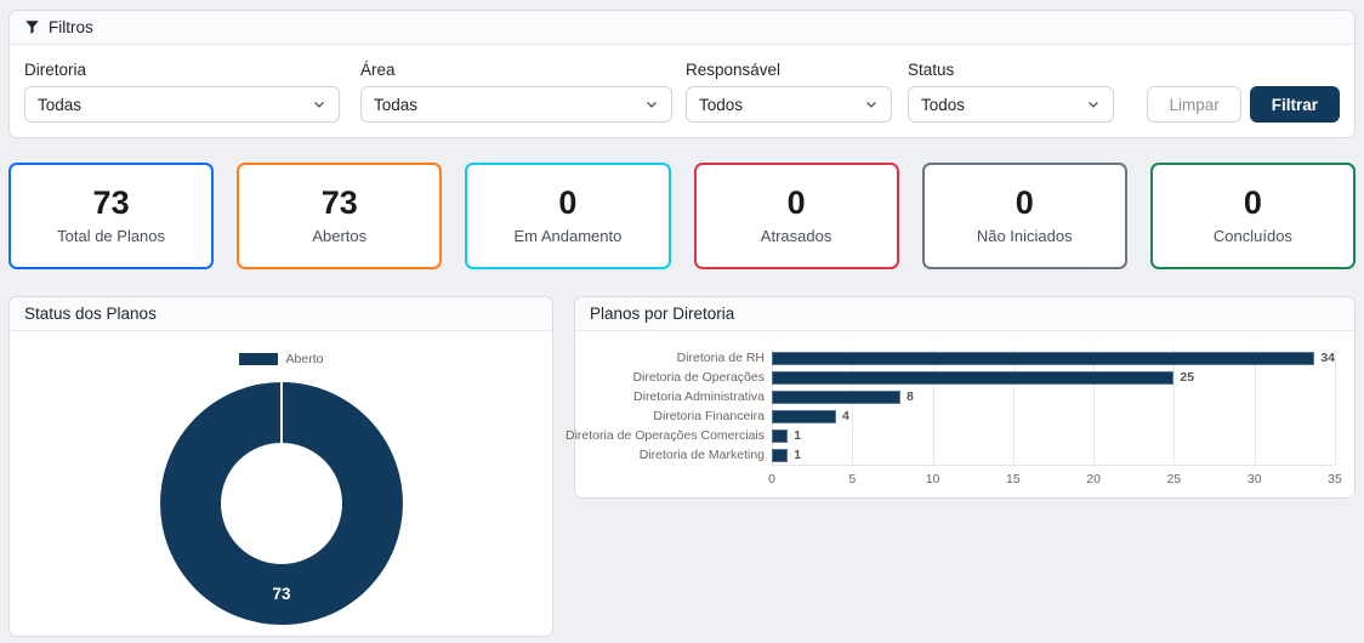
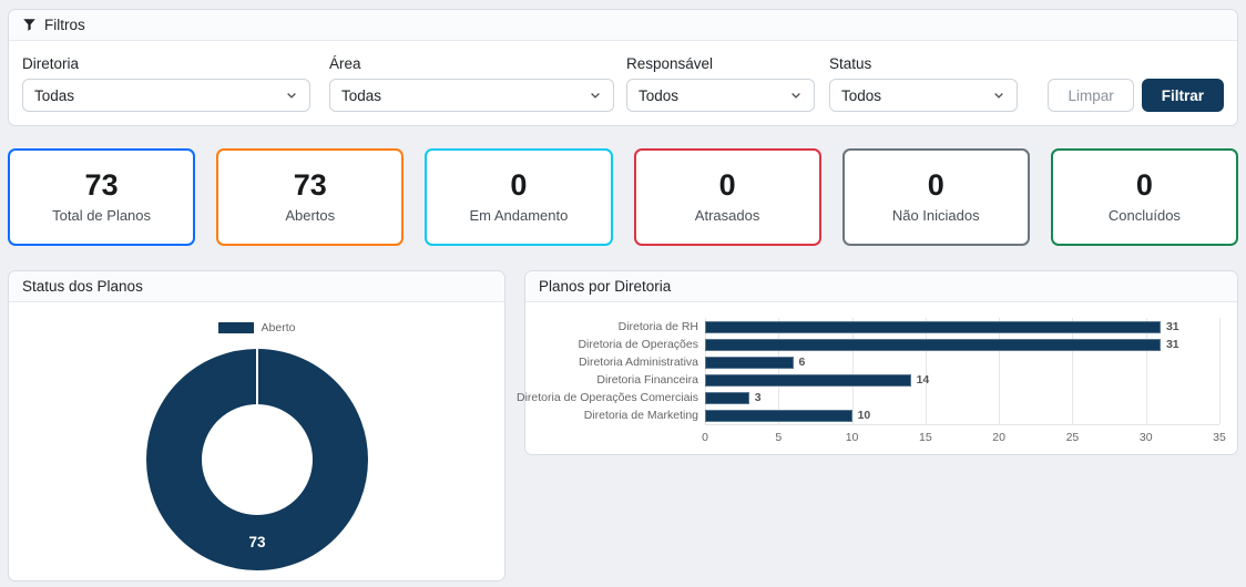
Planos por Diretoria/Diretoria de RH: 34 -> 31
Planos por Diretoria/Diretoria de Operações: 25 -> 31
Planos por Diretoria/Diretoria Administrativa: 8 -> 6
Planos por Diretoria/Diretoria Financeira: 4 -> 14
Planos por Diretoria/Diretoria de Operações Comerciais: 1 -> 3
Planos por Diretoria/Diretoria de Marketing: 1 -> 10
